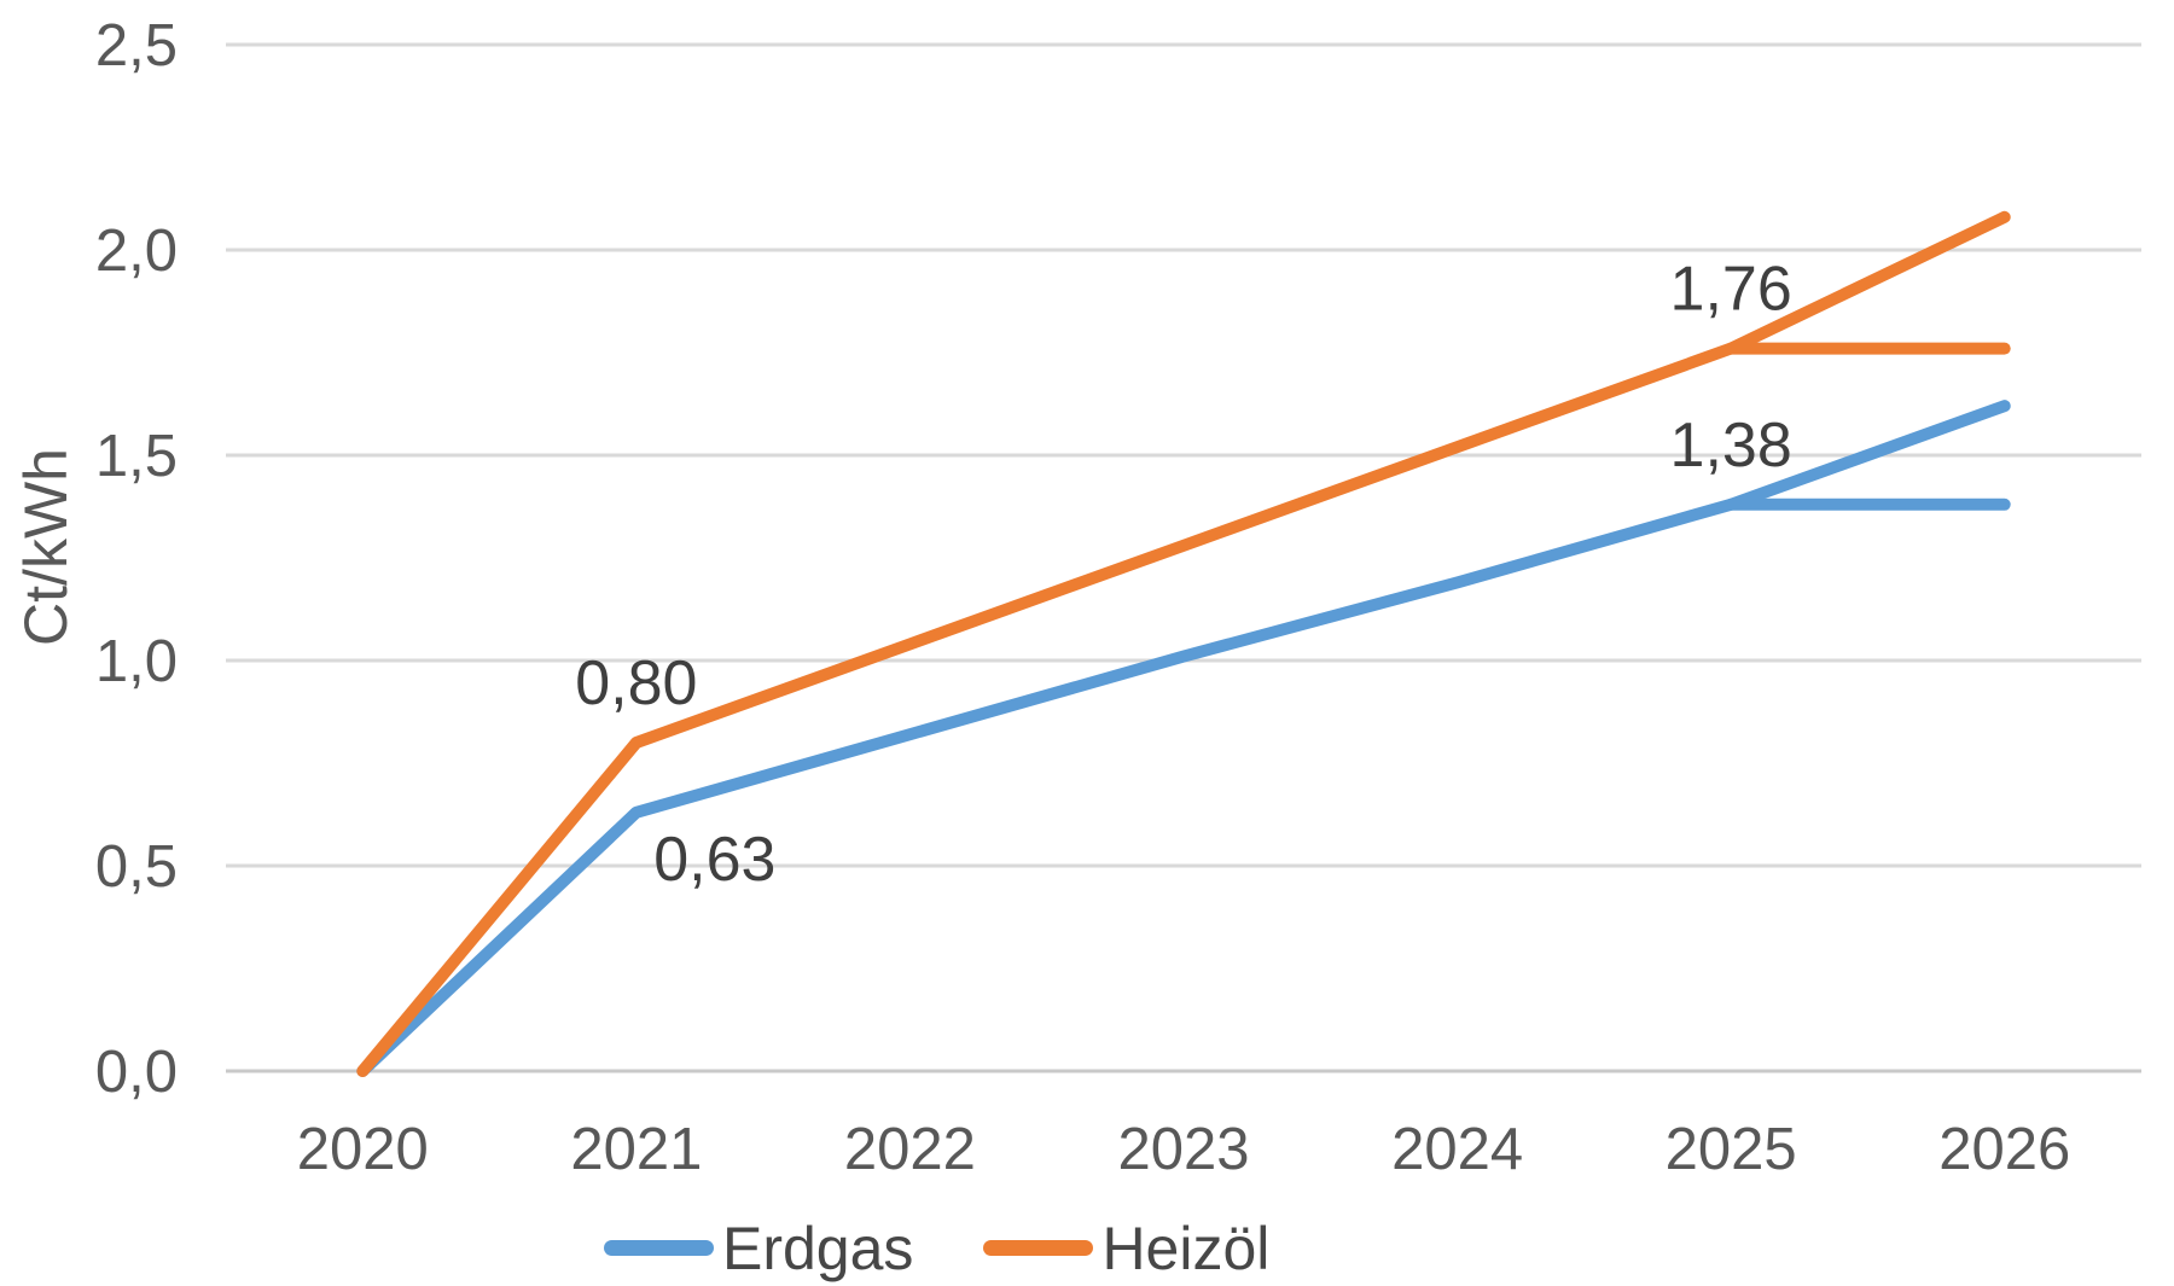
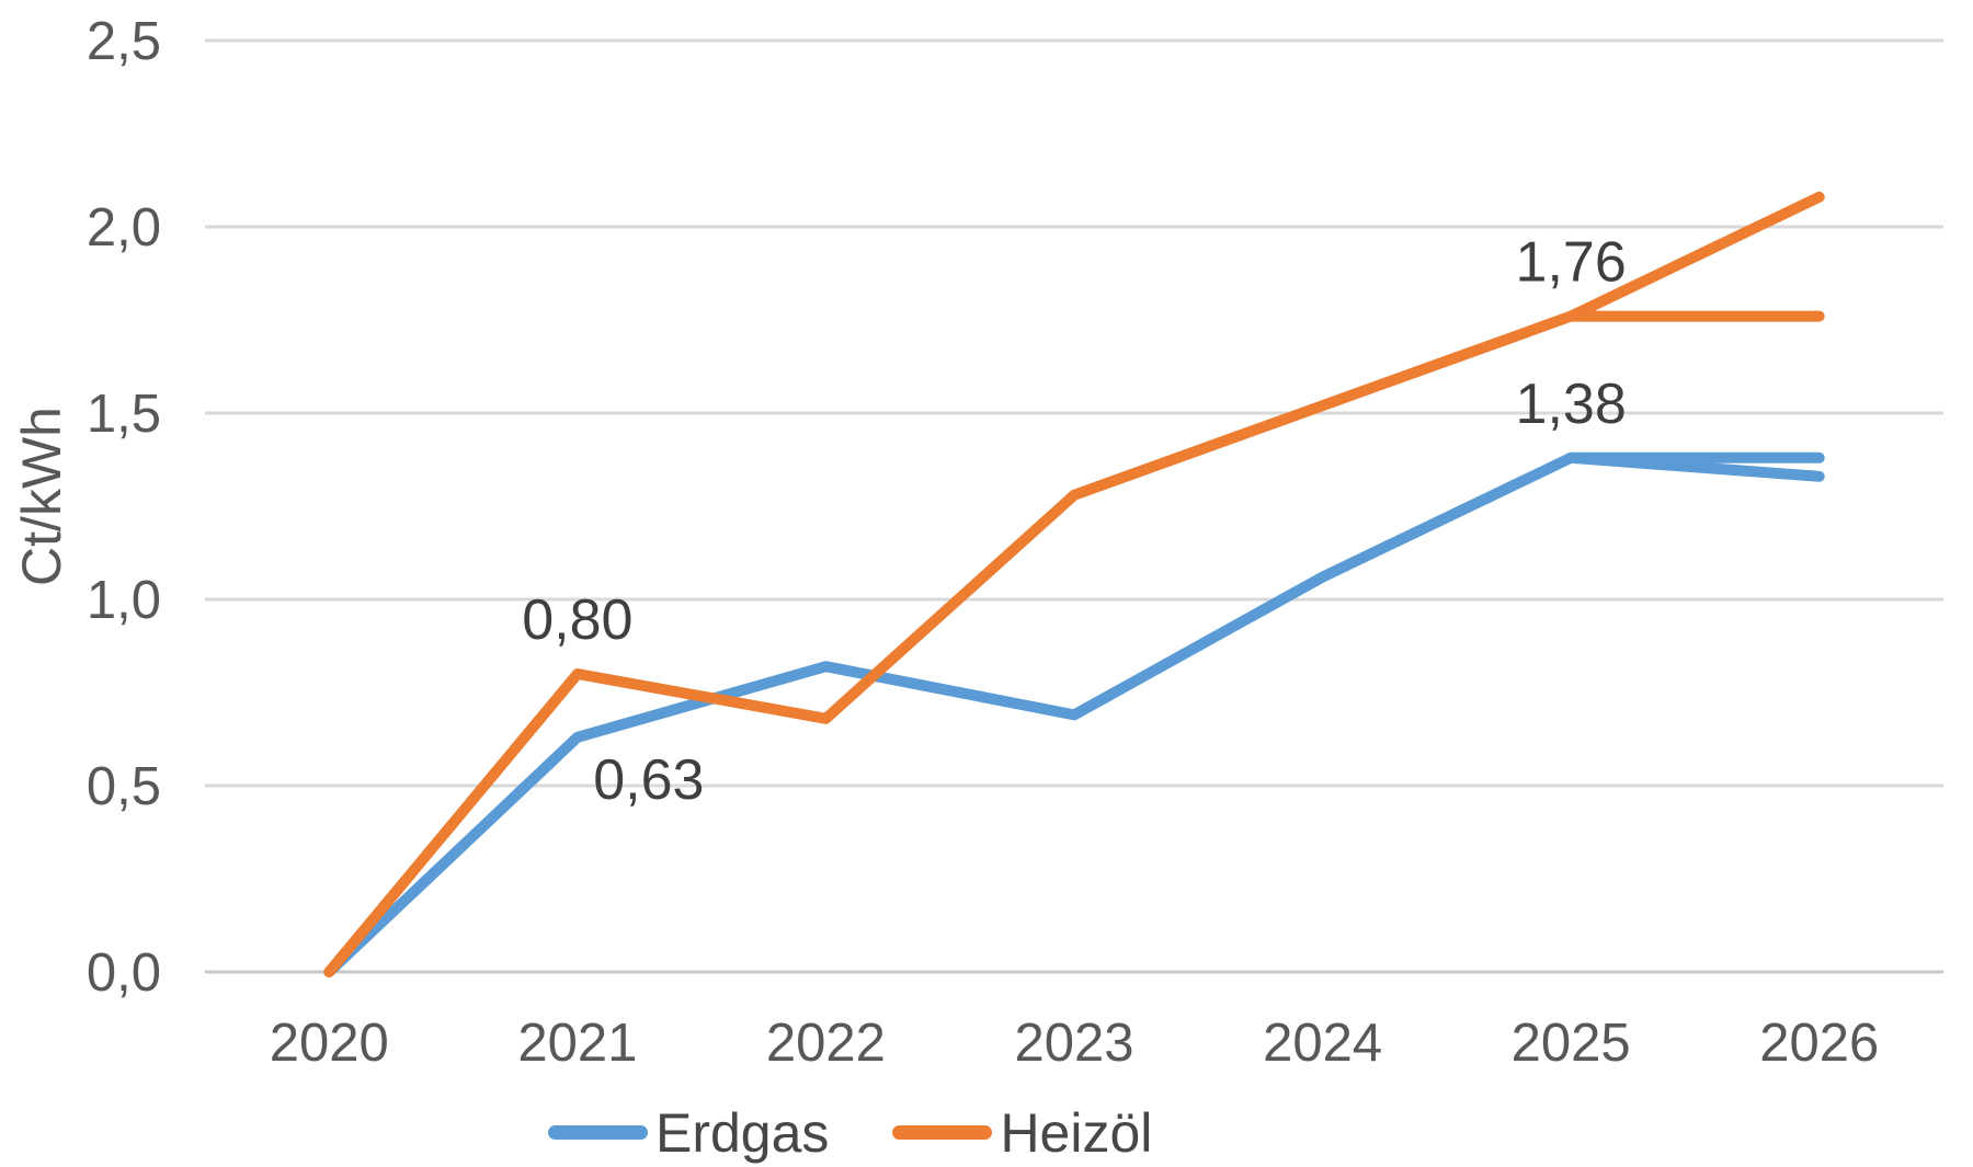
Heizöl/2022: 1,04 -> 0,68
Erdgas/2023: 1,01 -> 0,69
Erdgas/2024: 1,19 -> 1,06
Erdgas/2026: 1,62 -> 1,33
